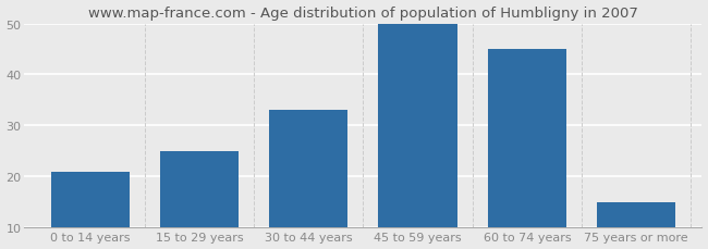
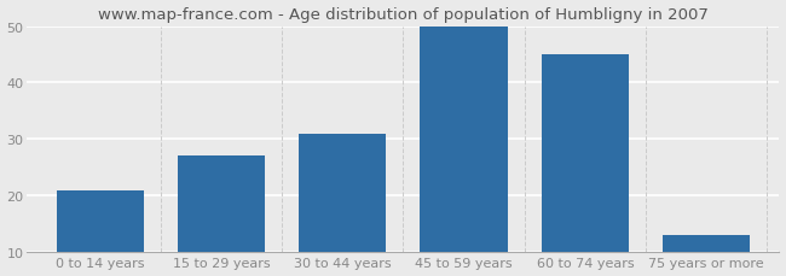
15 to 29 years: 25 -> 27
30 to 44 years: 33 -> 31
75 years or more: 15 -> 13
